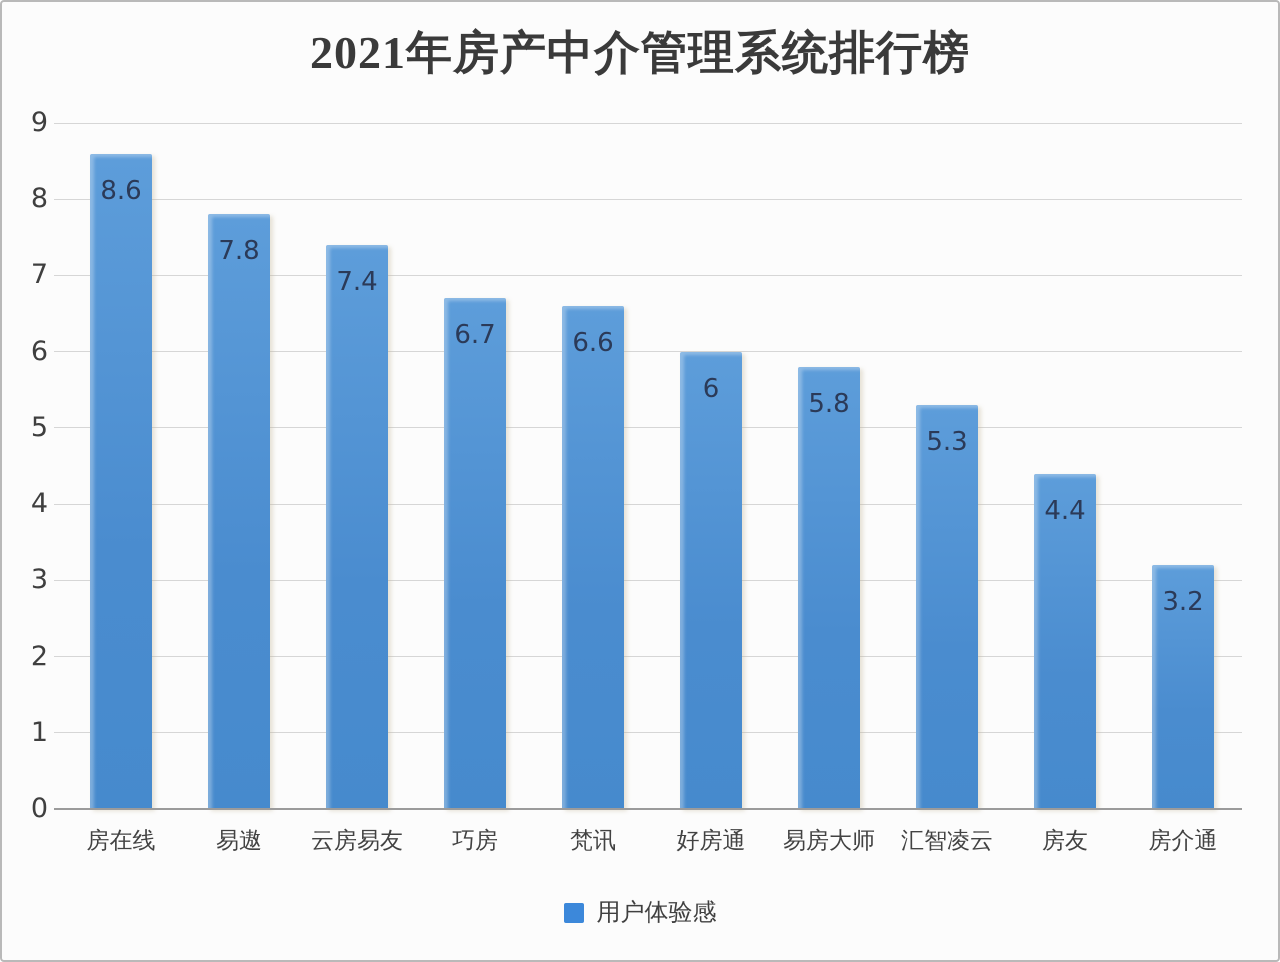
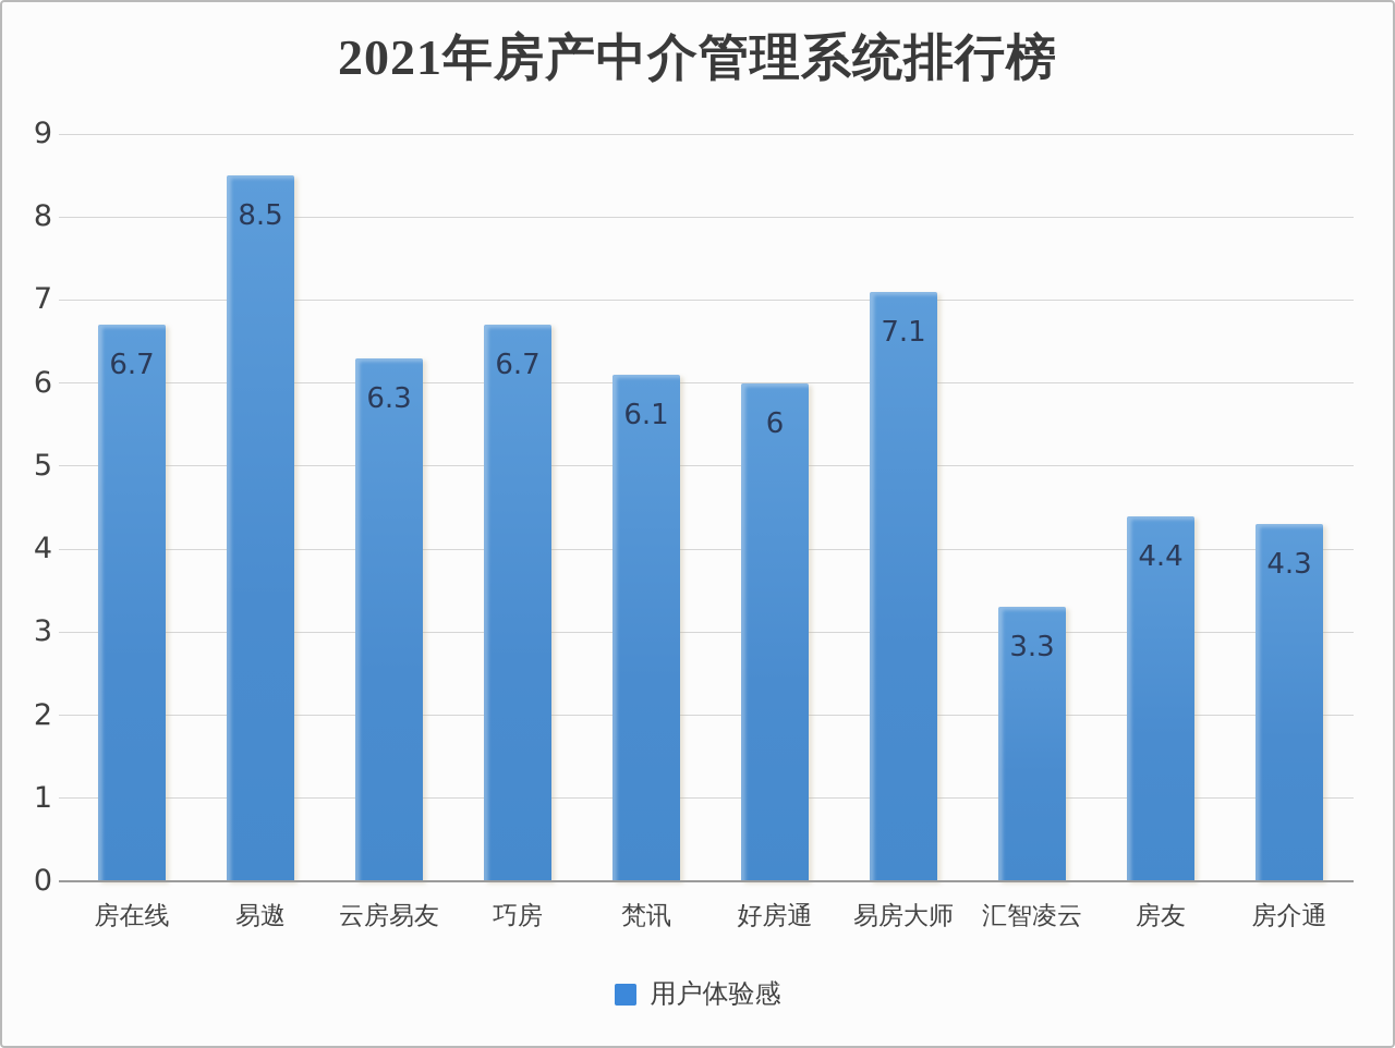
房在线: 8.6 -> 6.7
易遨: 7.8 -> 8.5
云房易友: 7.4 -> 6.3
梵讯: 6.6 -> 6.1
易房大师: 5.8 -> 7.1
汇智凌云: 5.3 -> 3.3
房介通: 3.2 -> 4.3
